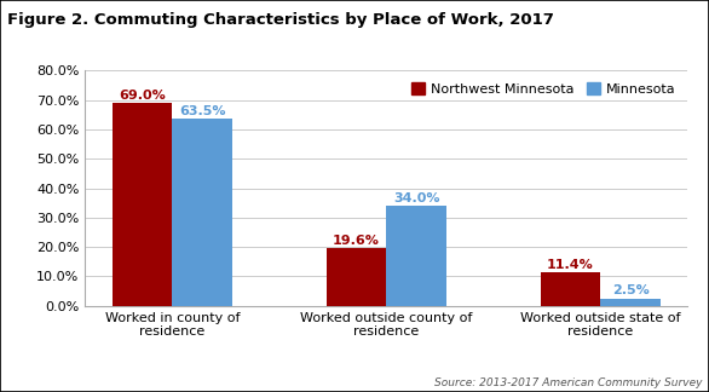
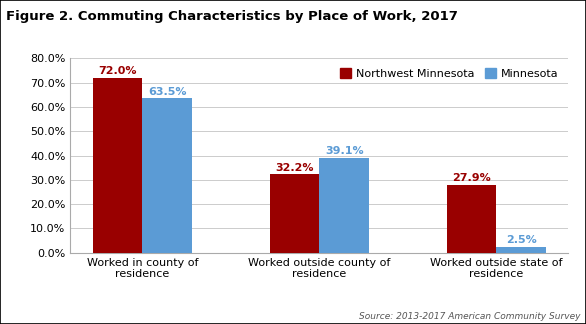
Northwest Minnesota/Worked in county of residence: 69.0% -> 72.0%
Northwest Minnesota/Worked outside county of residence: 19.6% -> 32.2%
Minnesota/Worked outside county of residence: 34.0% -> 39.1%
Northwest Minnesota/Worked outside state of residence: 11.4% -> 27.9%
